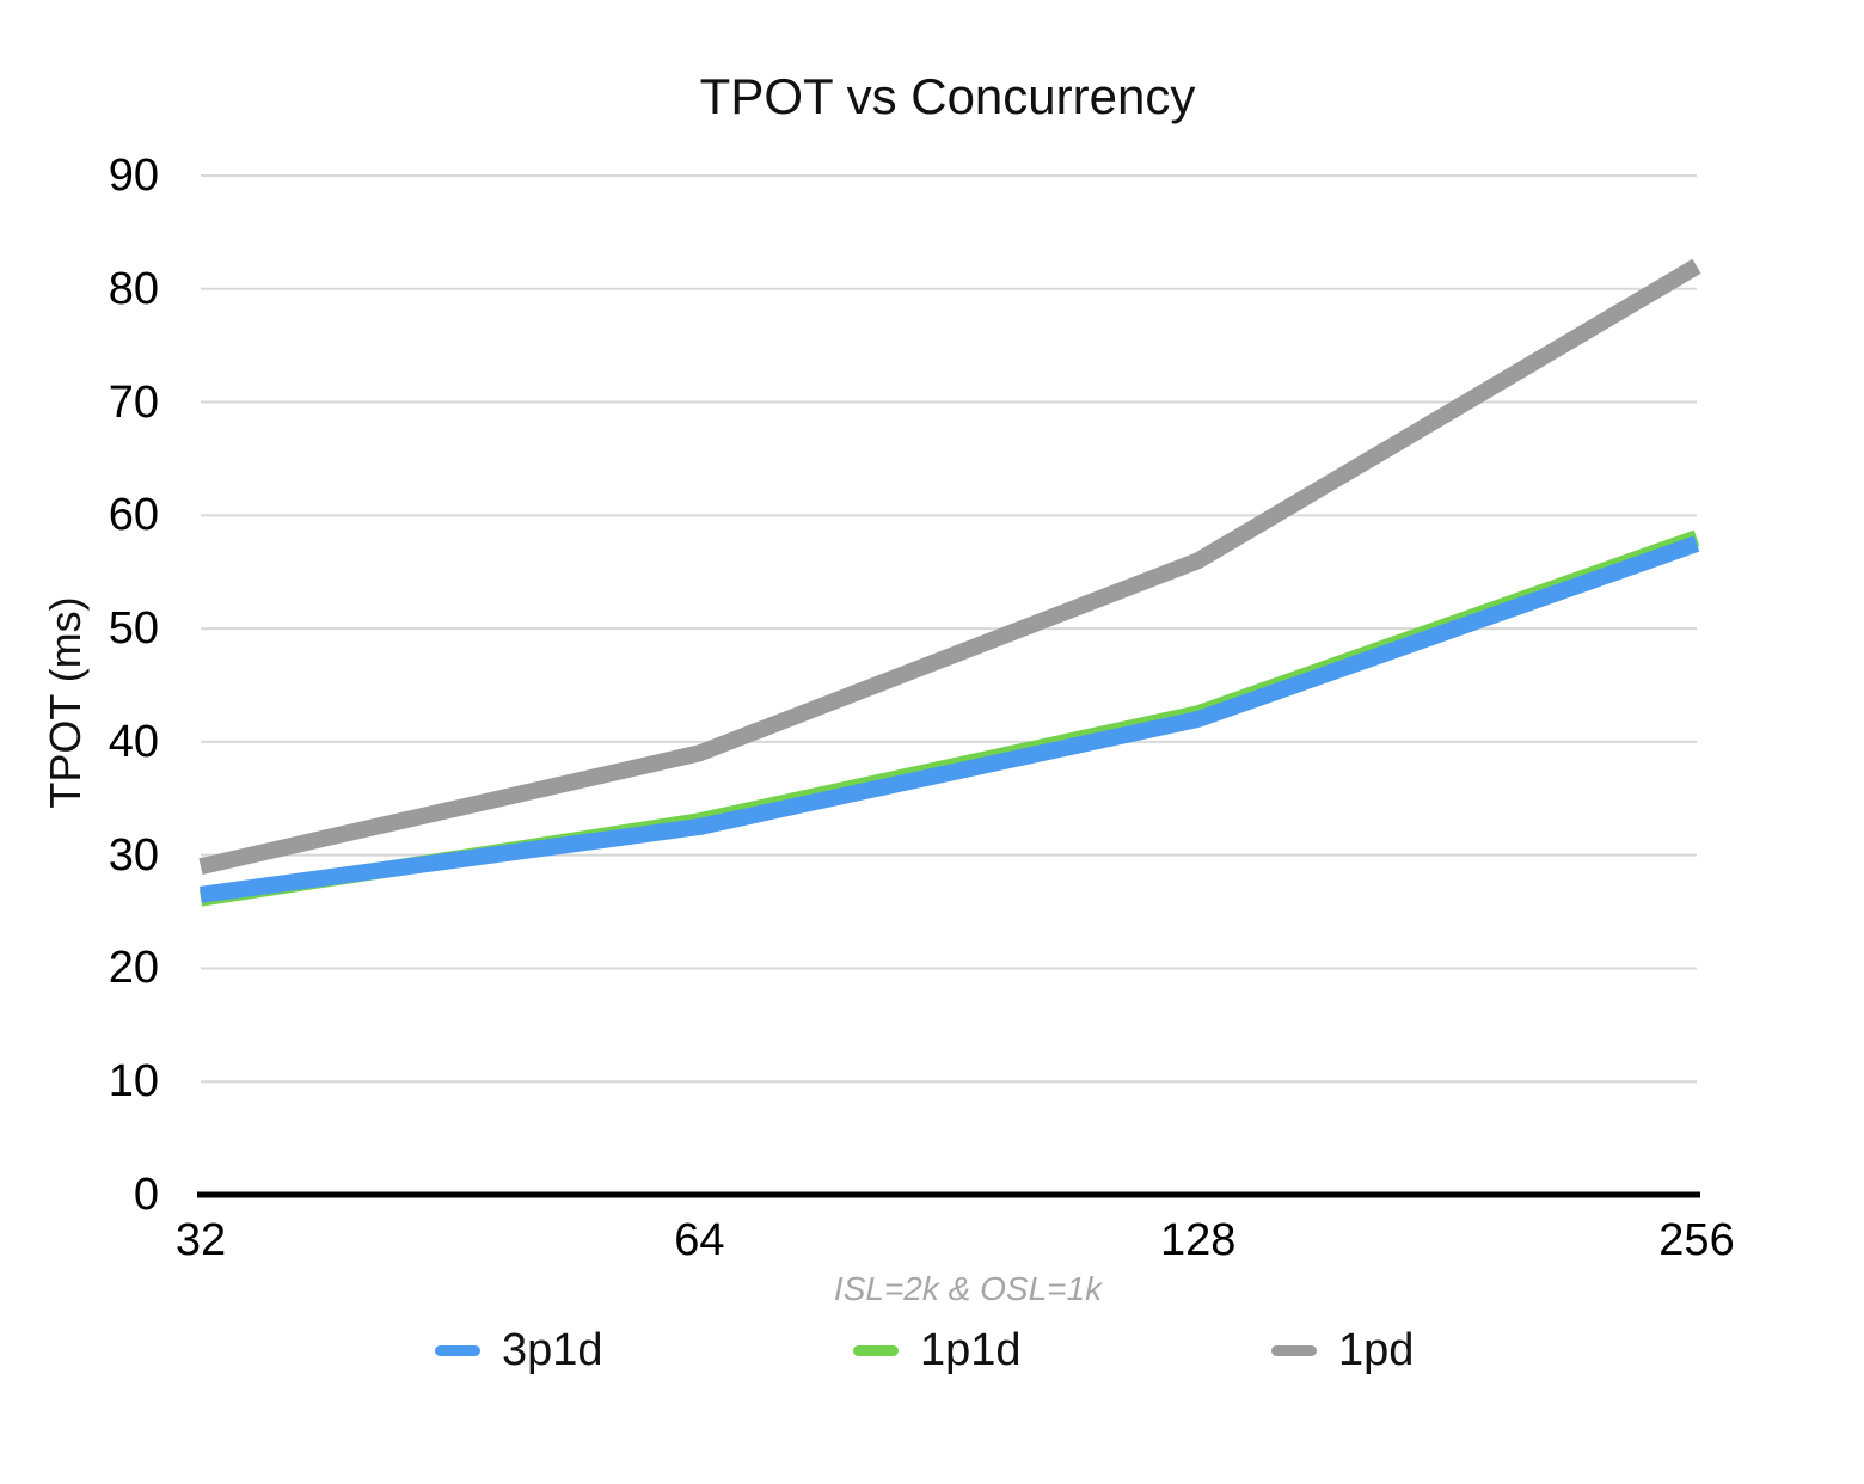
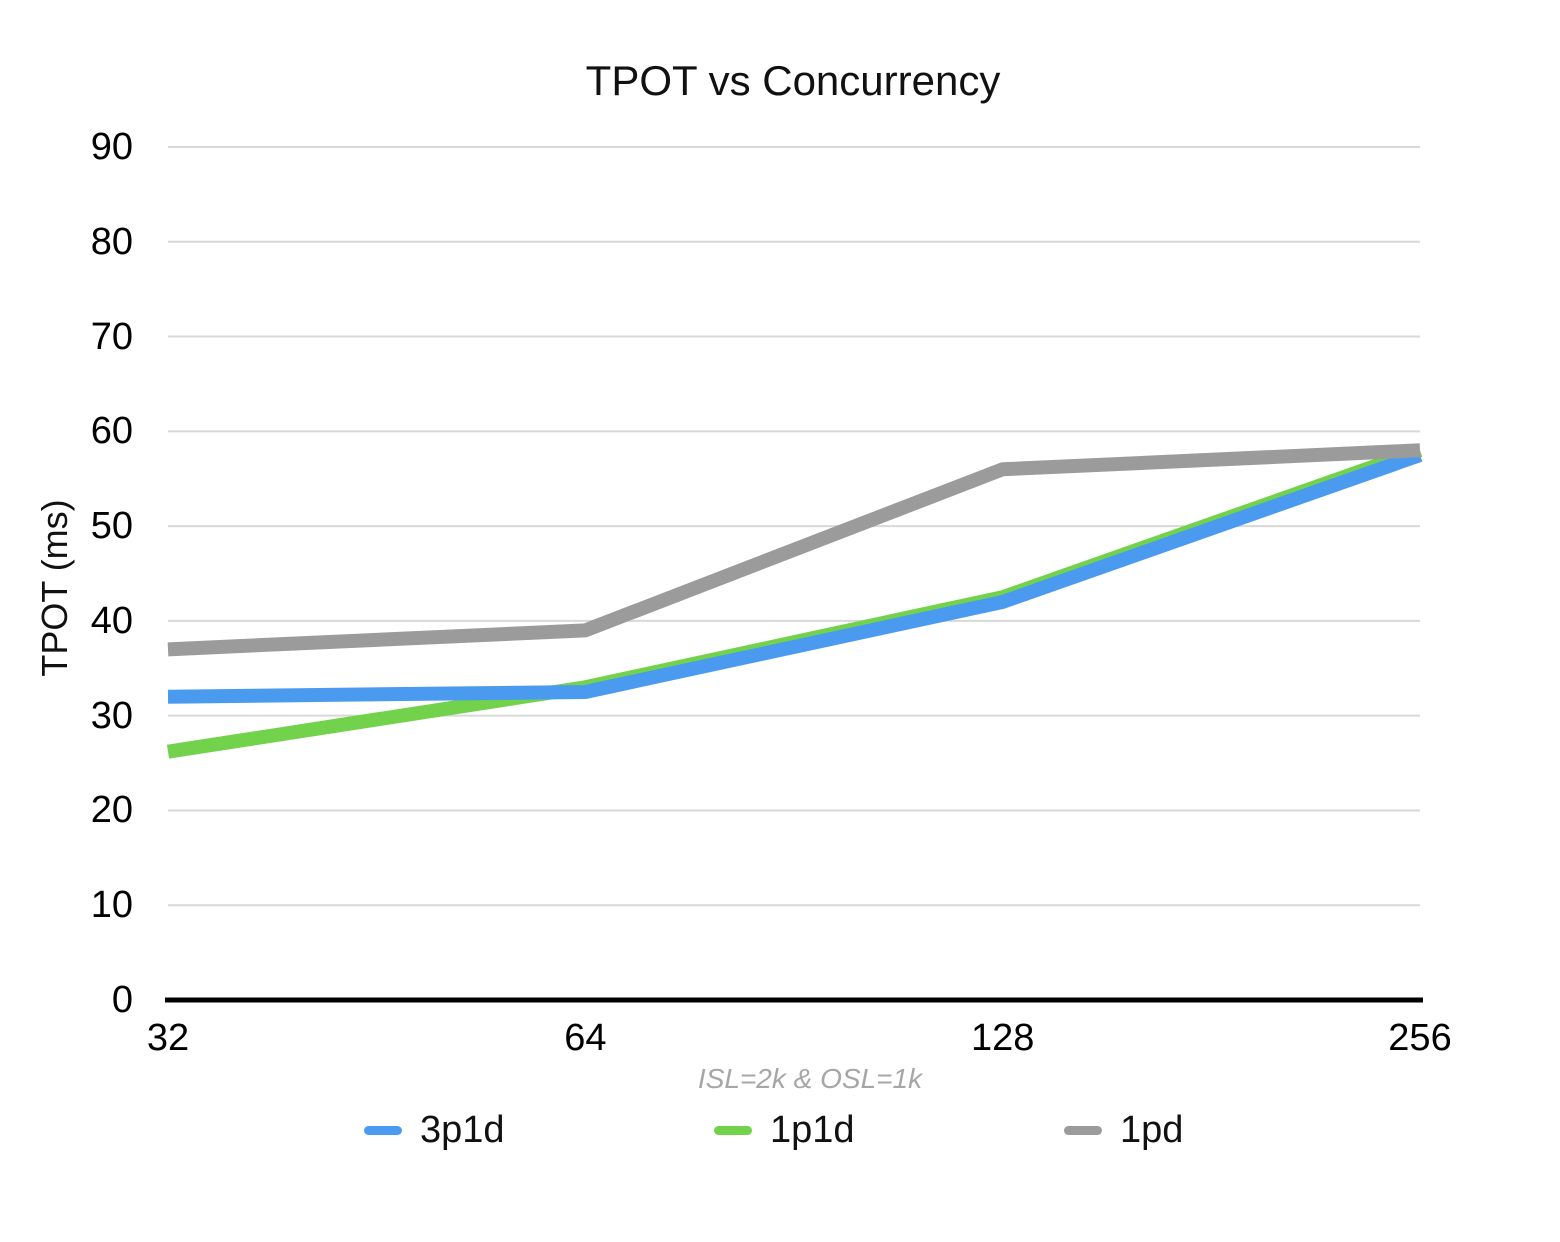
3p1d/32: 26 -> 32
1pd/32: 29 -> 37
1pd/256: 82 -> 58
